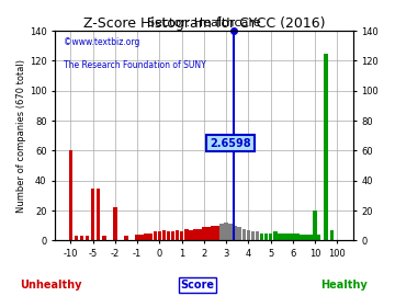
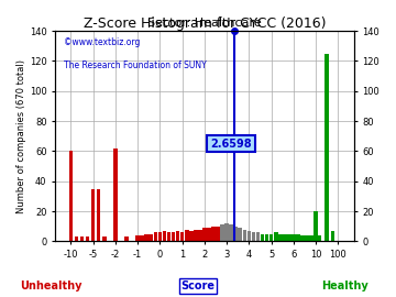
-2: 22 -> 62
